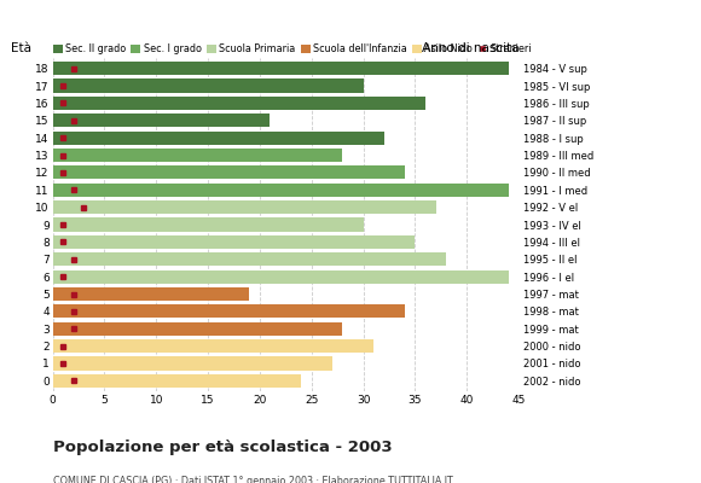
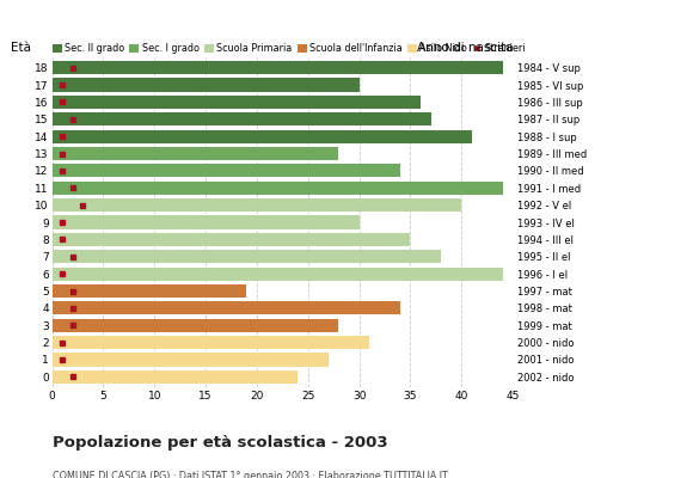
15: 21 -> 37
14: 32 -> 41
10: 37 -> 40
